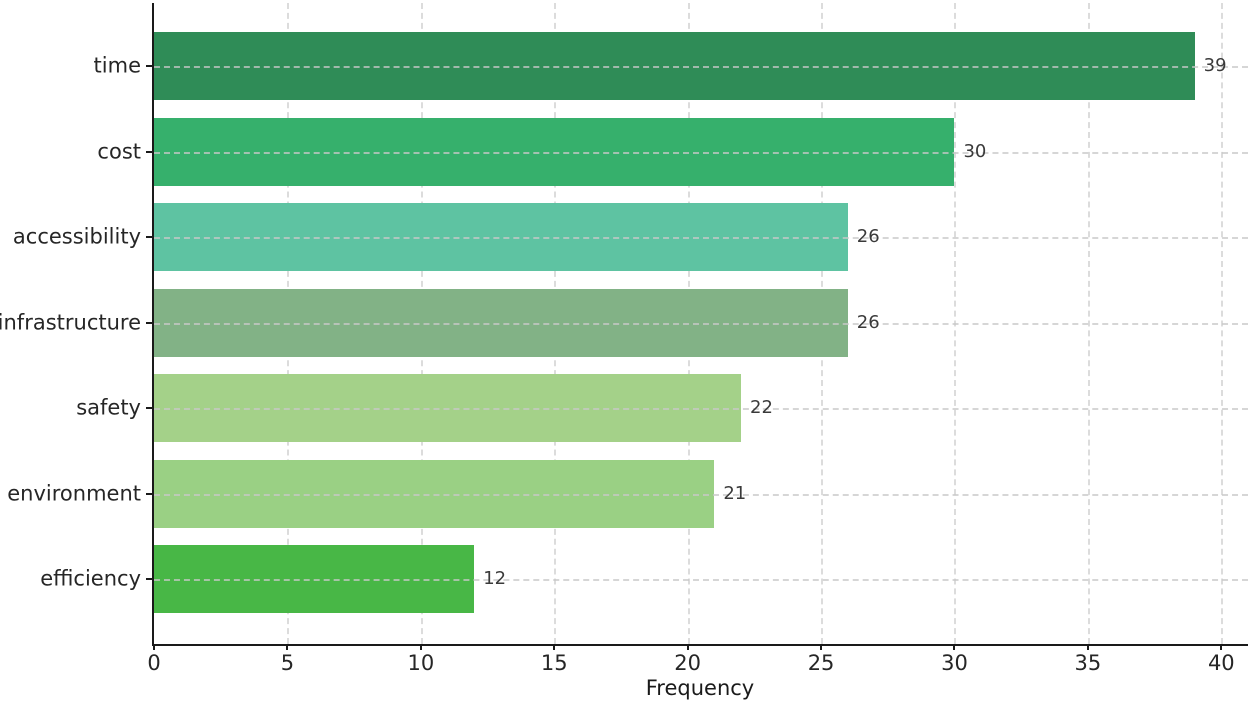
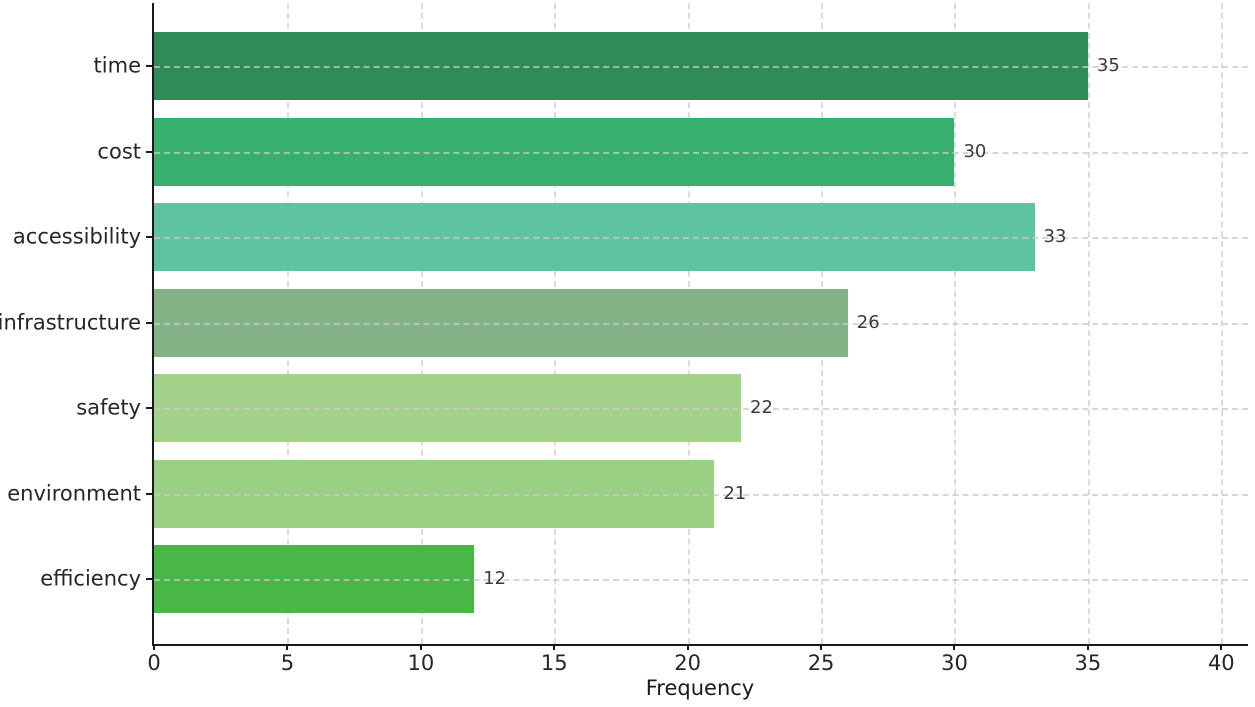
time: 39 -> 35
accessibility: 26 -> 33
